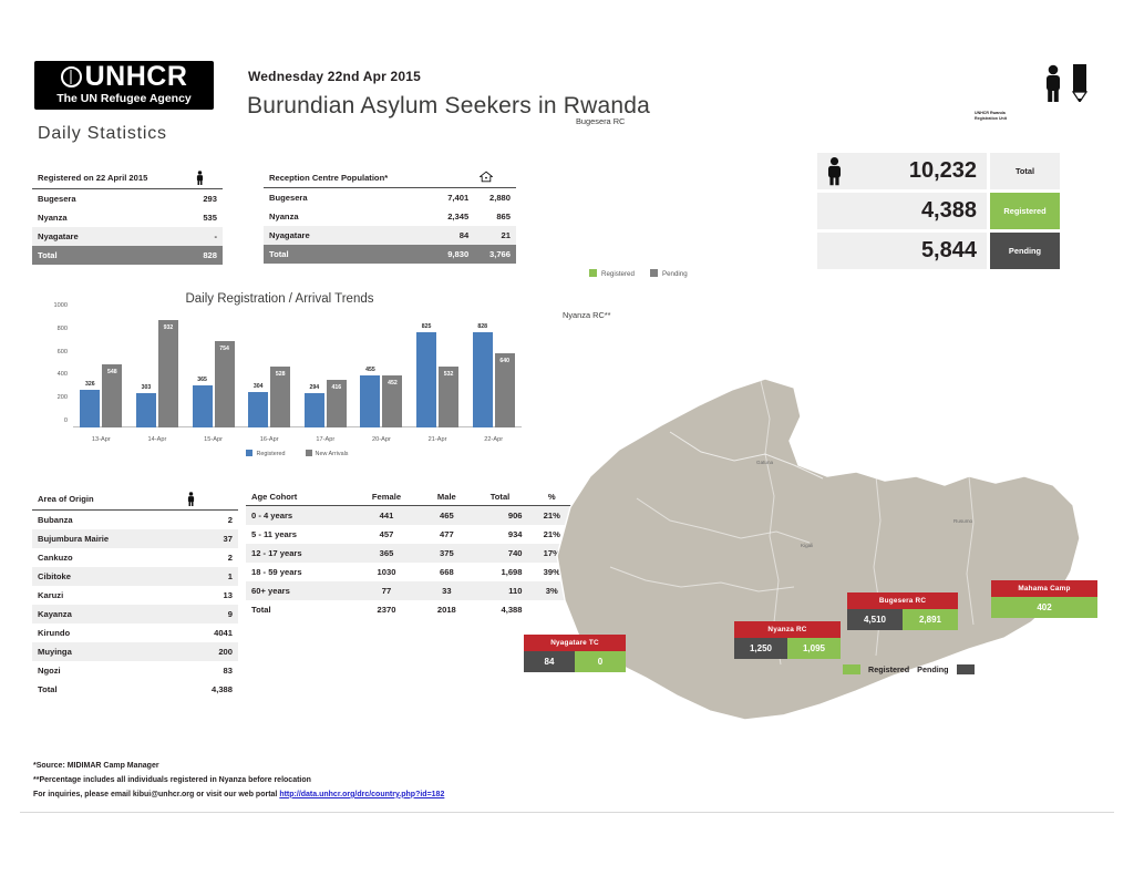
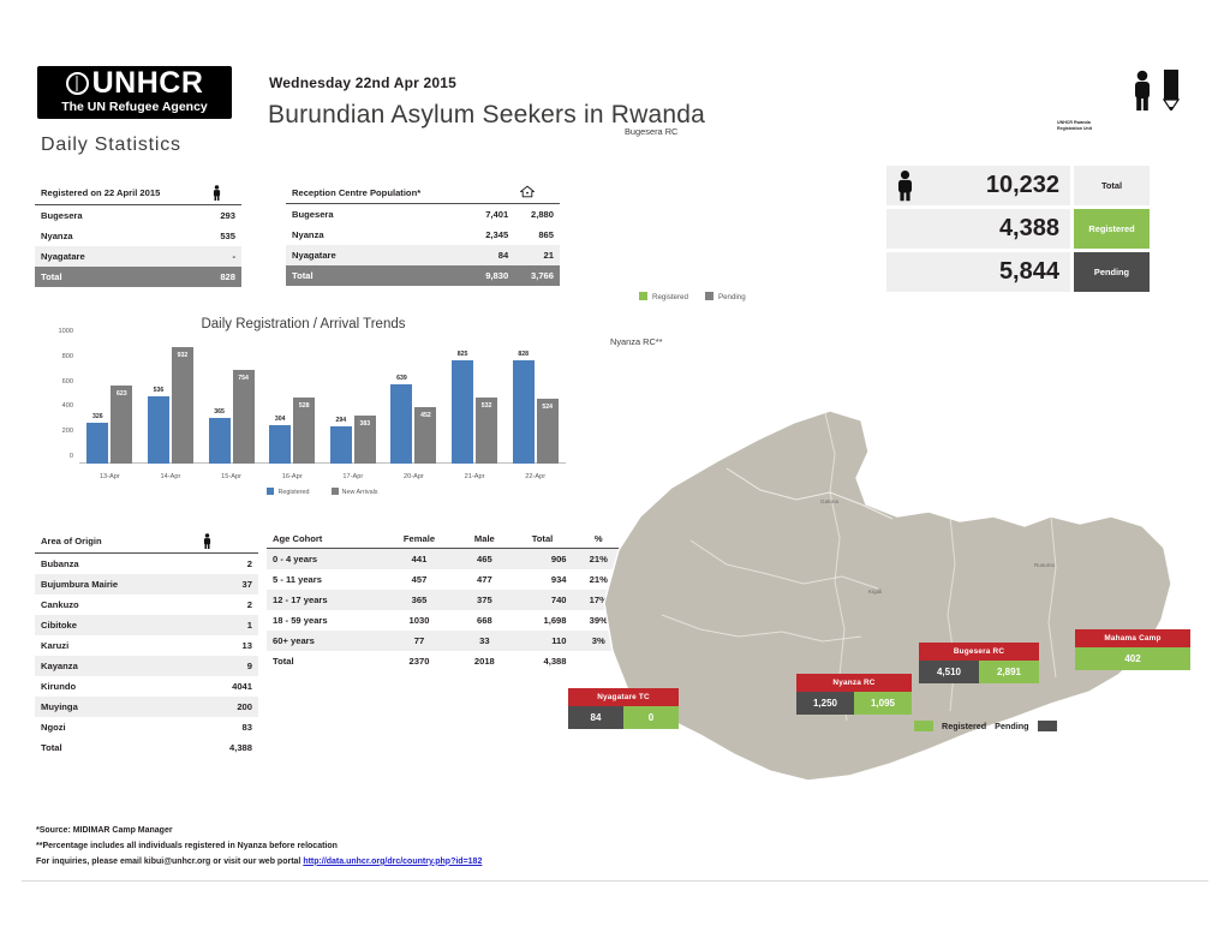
New Arrivals/13-Apr: 548 -> 623
Registered/14-Apr: 303 -> 536
New Arrivals/17-Apr: 416 -> 383
Registered/20-Apr: 455 -> 639
New Arrivals/22-Apr: 640 -> 524
